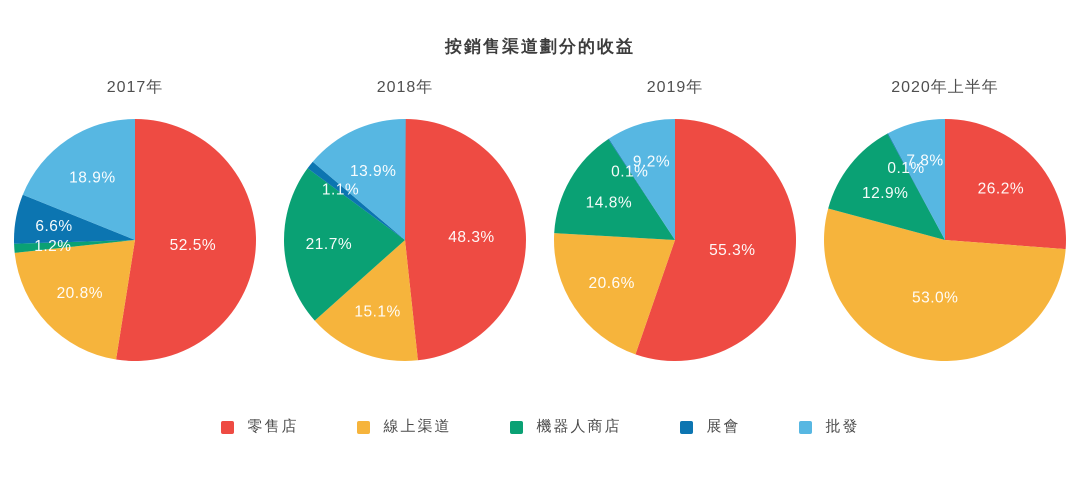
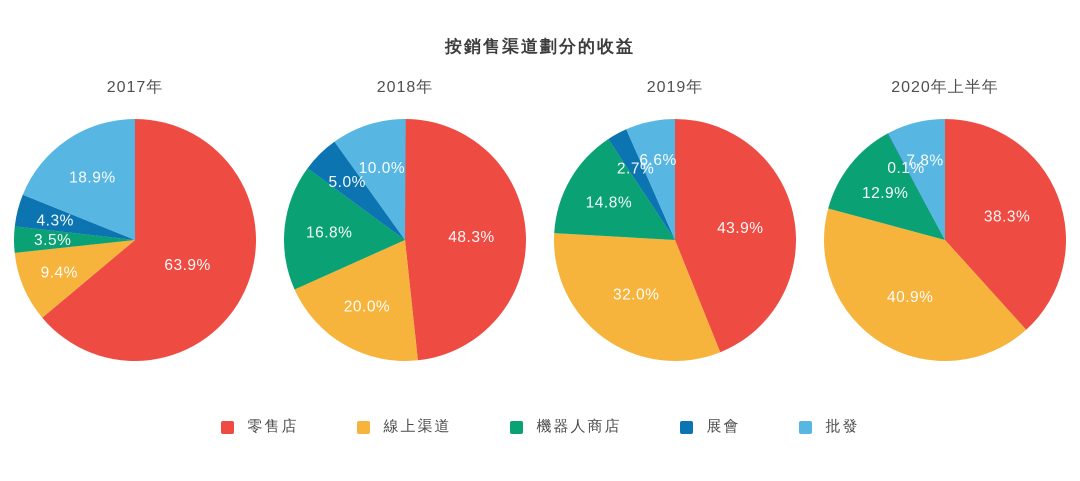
2017年/零售店: 52.5% -> 63.9%
2017年/線上渠道: 20.8% -> 9.4%
2017年/機器人商店: 1.2% -> 3.5%
2017年/展會: 6.6% -> 4.3%
2018年/線上渠道: 15.1% -> 20.0%
2018年/機器人商店: 21.7% -> 16.8%
2018年/展會: 1.1% -> 5.0%
2018年/批發: 13.9% -> 10.0%
2019年/零售店: 55.3% -> 43.9%
2019年/線上渠道: 20.6% -> 32.0%
2019年/展會: 0.1% -> 2.7%
2019年/批發: 9.2% -> 6.6%
2020年上半年/零售店: 26.2% -> 38.3%
2020年上半年/線上渠道: 53.0% -> 40.9%
